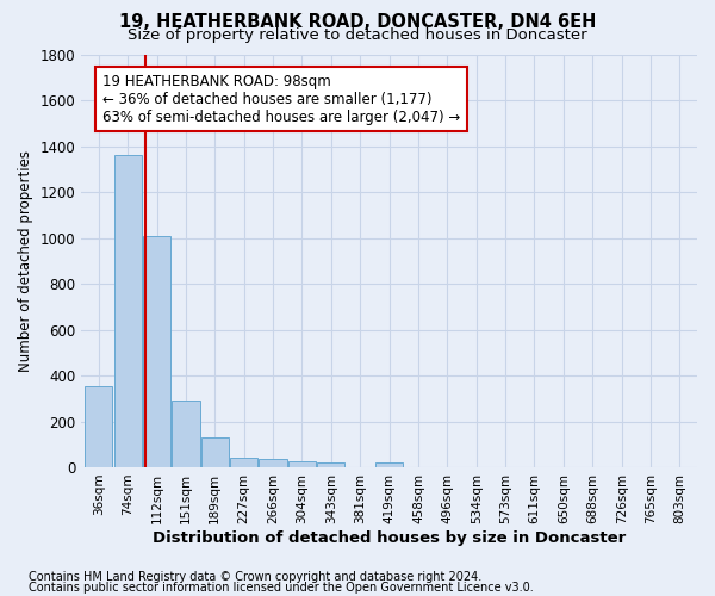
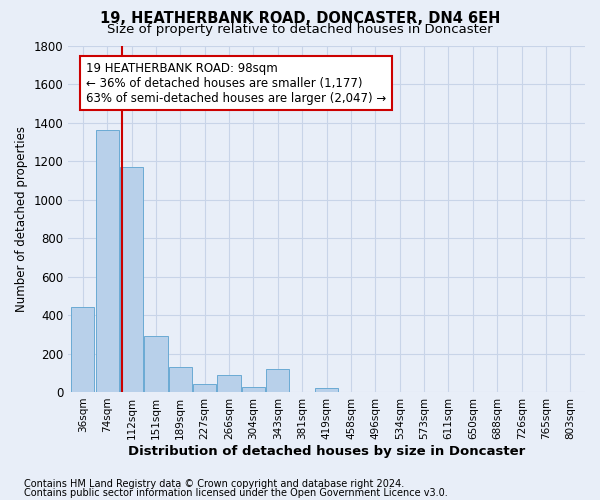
36sqm: 360 -> 440
112sqm: 1010 -> 1170
266sqm: 40 -> 90
343sqm: 20 -> 120
